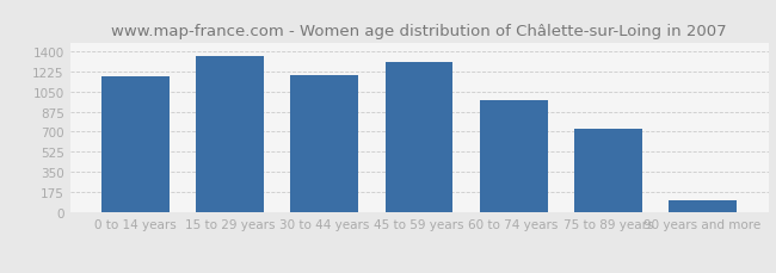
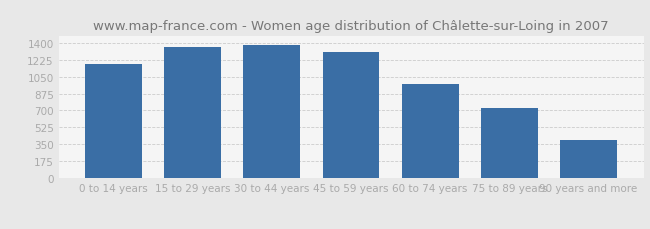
30 to 44 years: 1180 -> 1380
90 years and more: 110 -> 400
